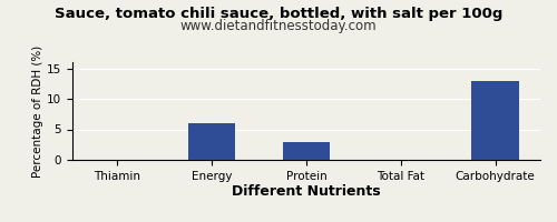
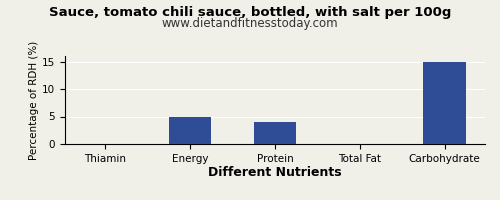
Energy: 6 -> 5
Protein: 3 -> 4
Carbohydrate: 13 -> 15
